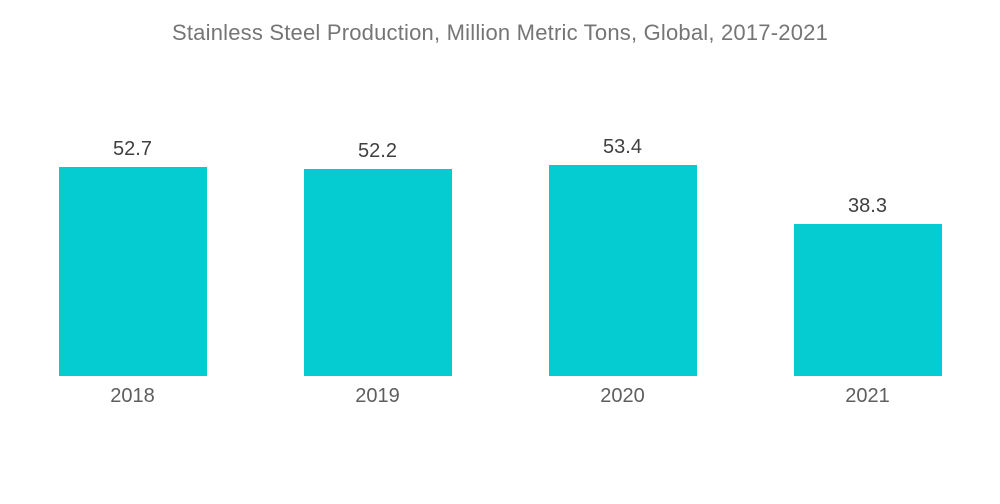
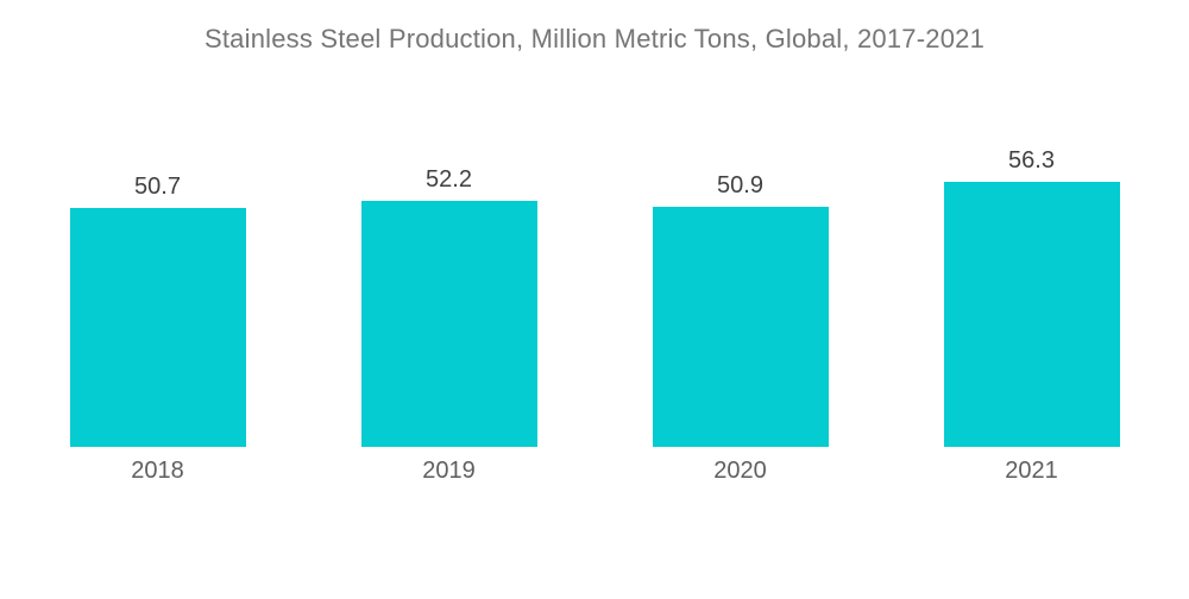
2018: 52.7 -> 50.7
2020: 53.4 -> 50.9
2021: 38.3 -> 56.3
